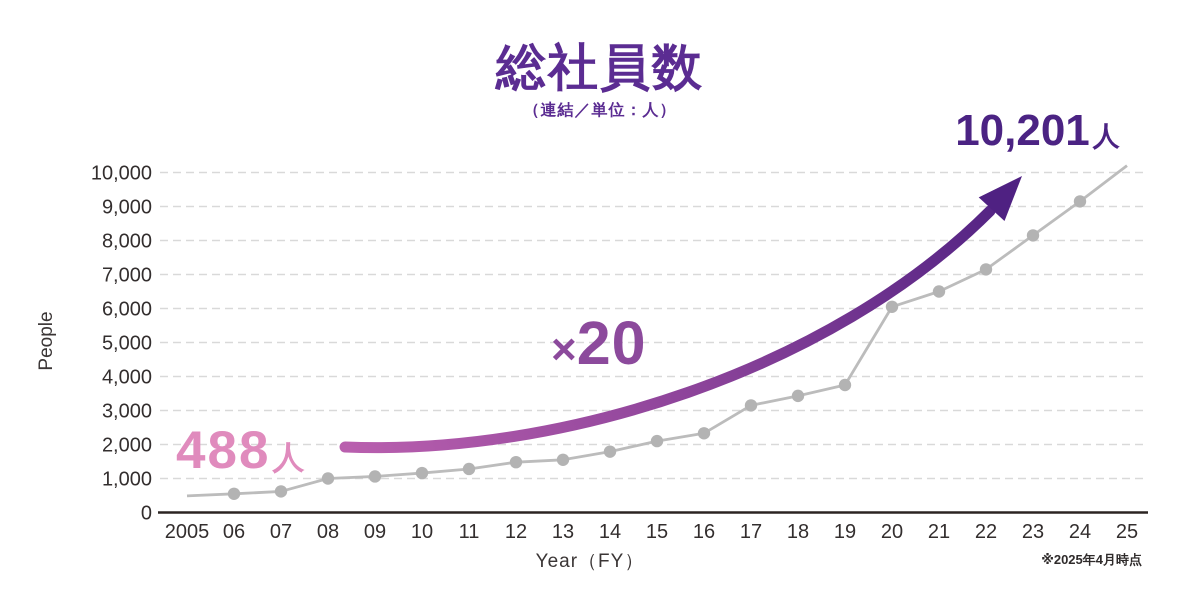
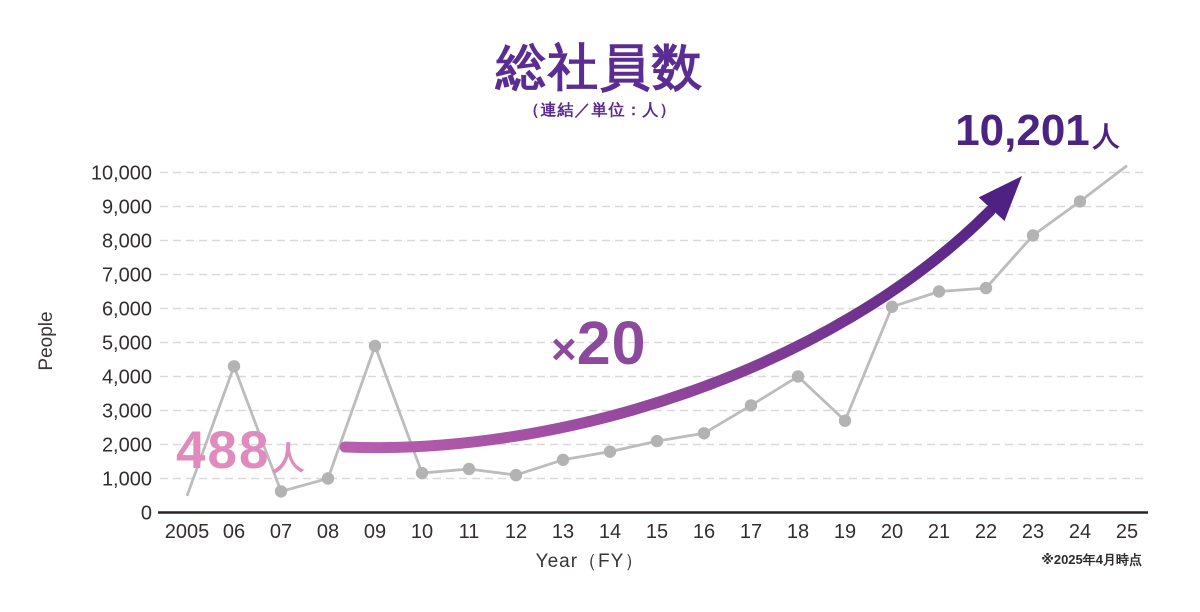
06: 600 -> 4300
09: 1100 -> 4900
12: 1500 -> 1100
18: 3400 -> 4000
19: 3800 -> 2700
22: 7200 -> 6600
